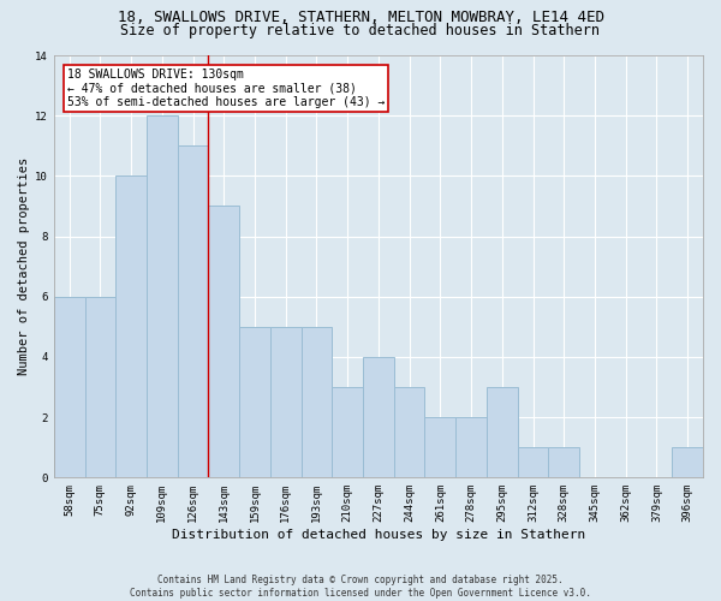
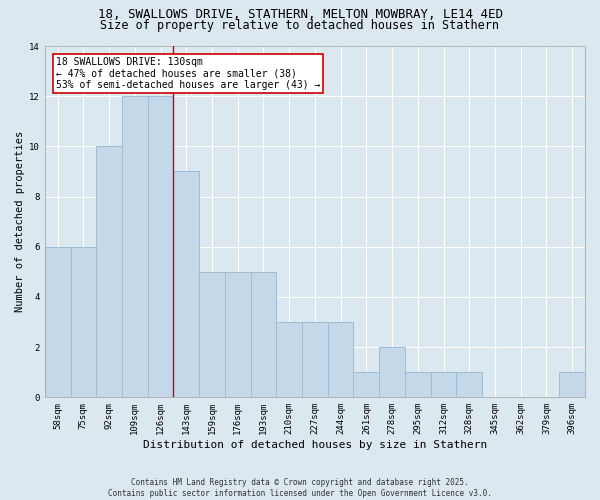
126sqm: 11 -> 12
227sqm: 4 -> 3
261sqm: 2 -> 1
295sqm: 3 -> 1
